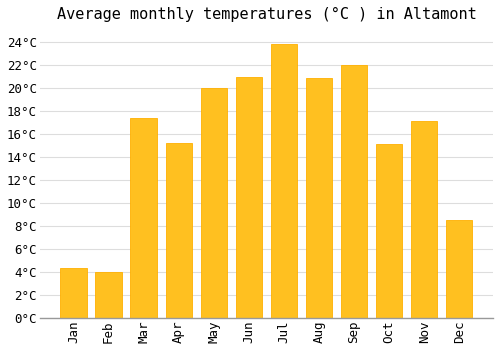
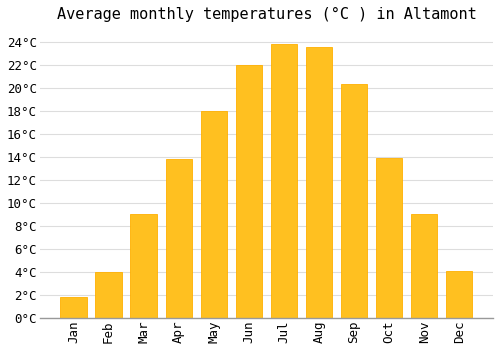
Jan: 4.3°C -> 1.8°C
Mar: 17.4°C -> 9.0°C
Apr: 15.2°C -> 13.8°C
May: 20.0°C -> 18.0°C
Jun: 20.9°C -> 22.0°C
Aug: 20.8°C -> 23.5°C
Sep: 22.0°C -> 20.3°C
Oct: 15.1°C -> 13.9°C
Nov: 17.1°C -> 9.0°C
Dec: 8.5°C -> 4.1°C
